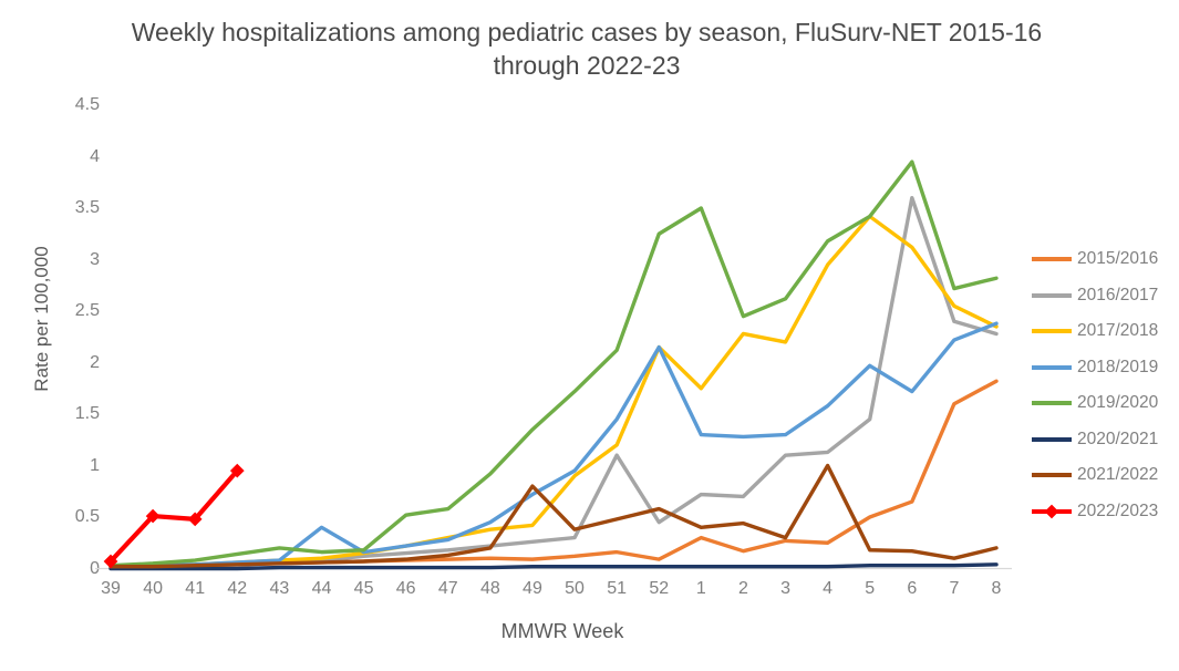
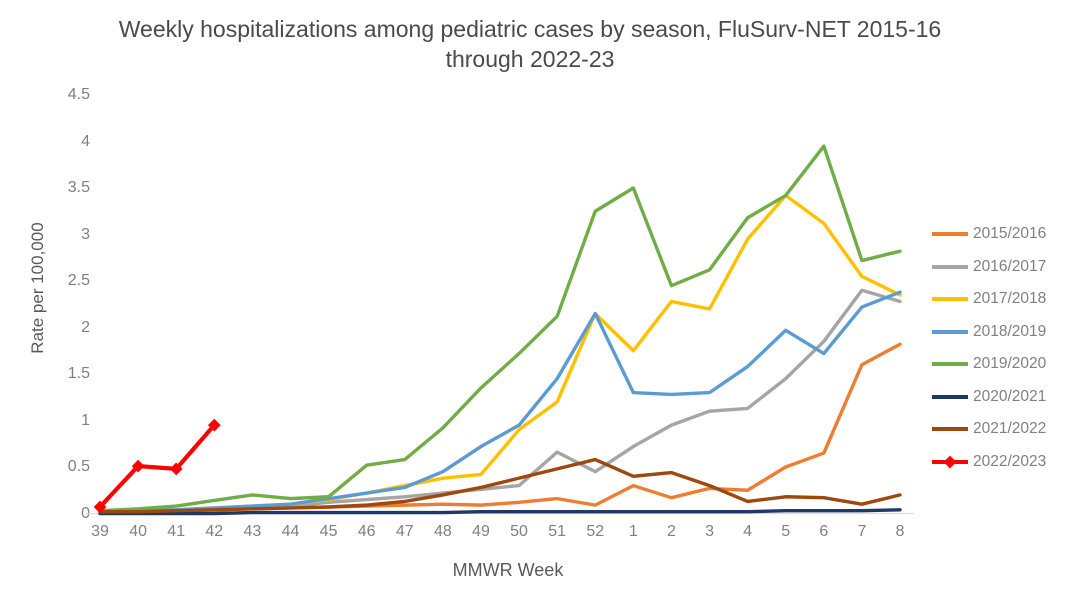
2018/2019/44: 0.4 -> 0.1
2021/2022/49: 0.8 -> 0.3
2016/2017/51: 1.1 -> 0.7
2016/2017/2: 0.7 -> 0.9
2021/2022/4: 1.0 -> 0.1
2016/2017/6: 3.6 -> 1.9
